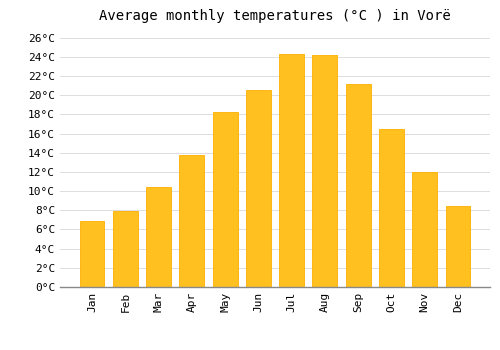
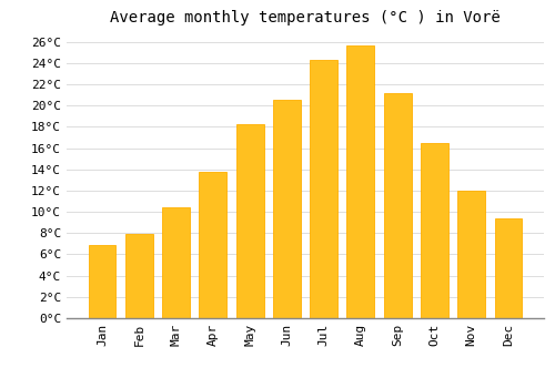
Aug: 24.2°C -> 25.6°C
Dec: 8.4°C -> 9.4°C
